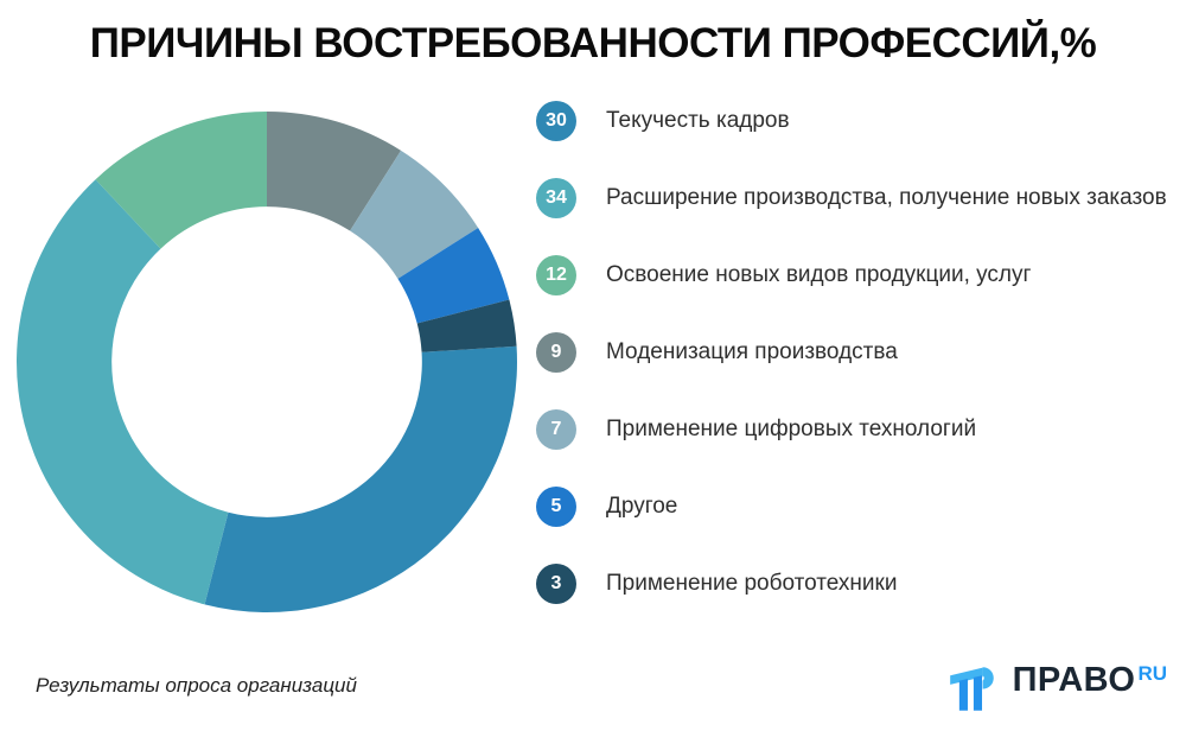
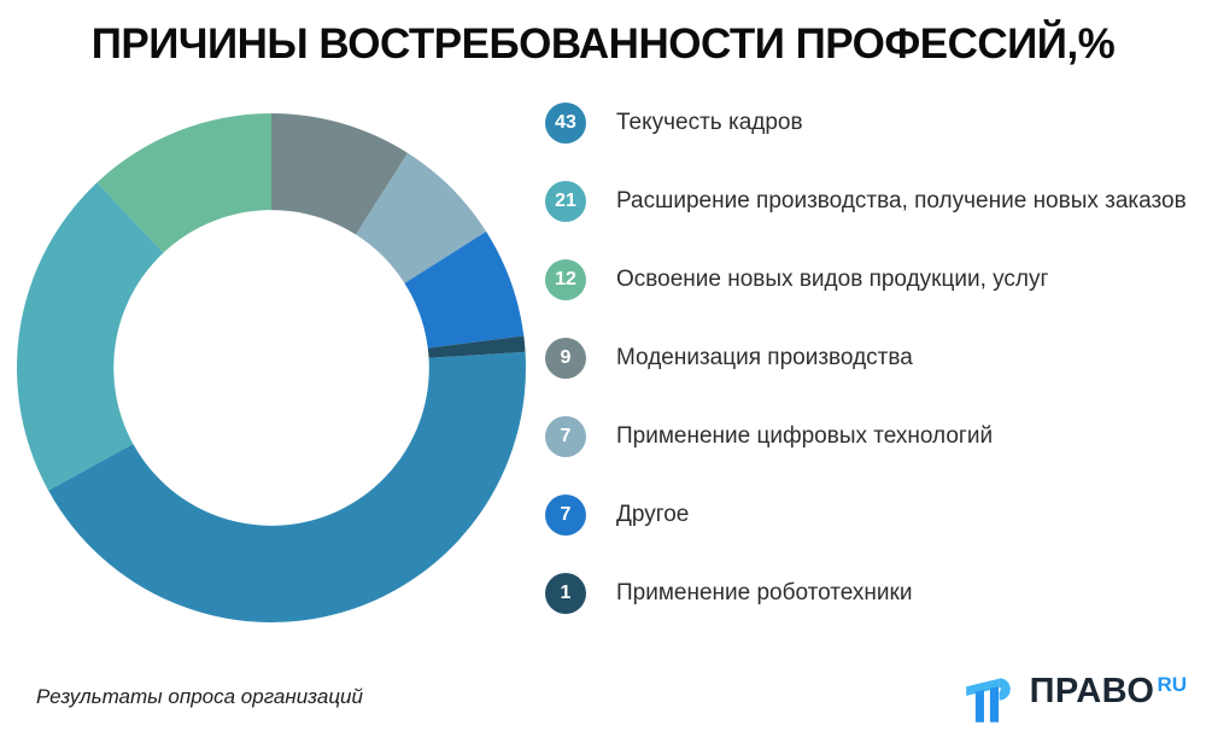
Текучесть кадров: 30 -> 43
Расширение производства, получение новых заказов: 34 -> 21
Другое: 5 -> 7
Применение робототехники: 3 -> 1
